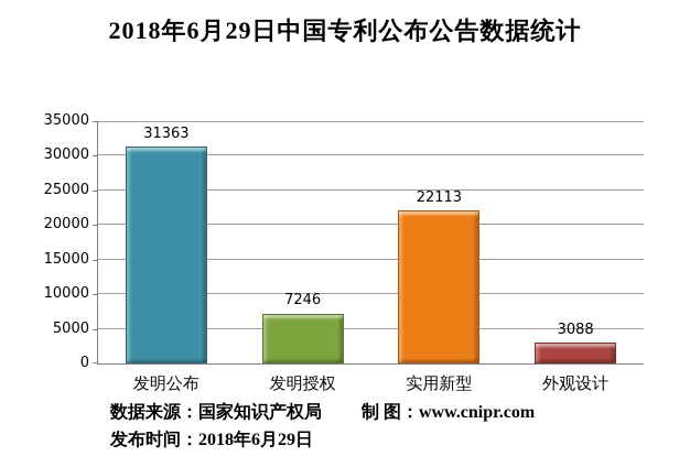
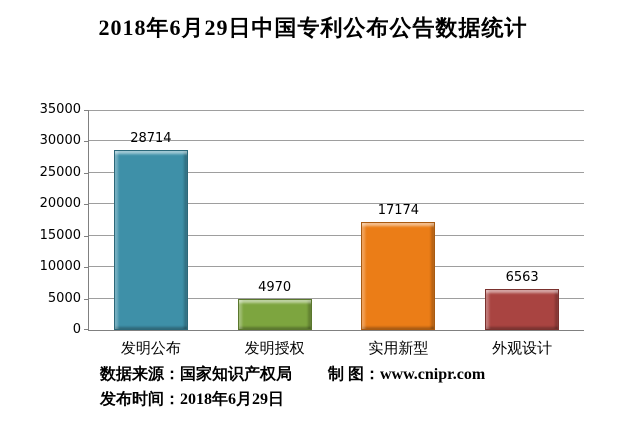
发明公布: 31363 -> 28714
发明授权: 7246 -> 4970
实用新型: 22113 -> 17174
外观设计: 3088 -> 6563
